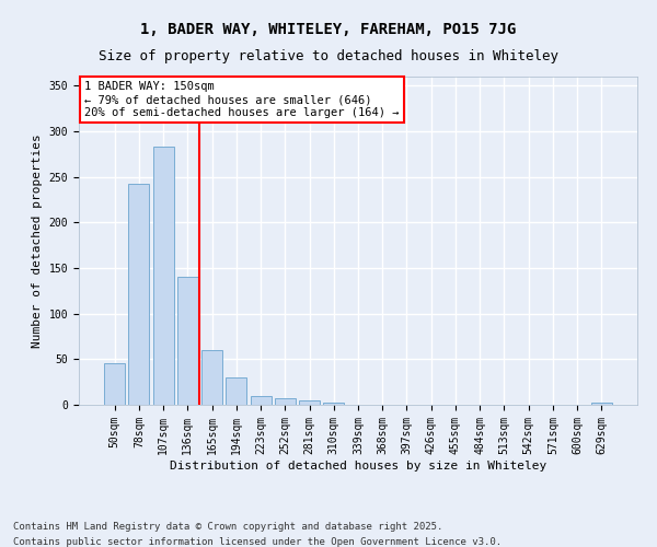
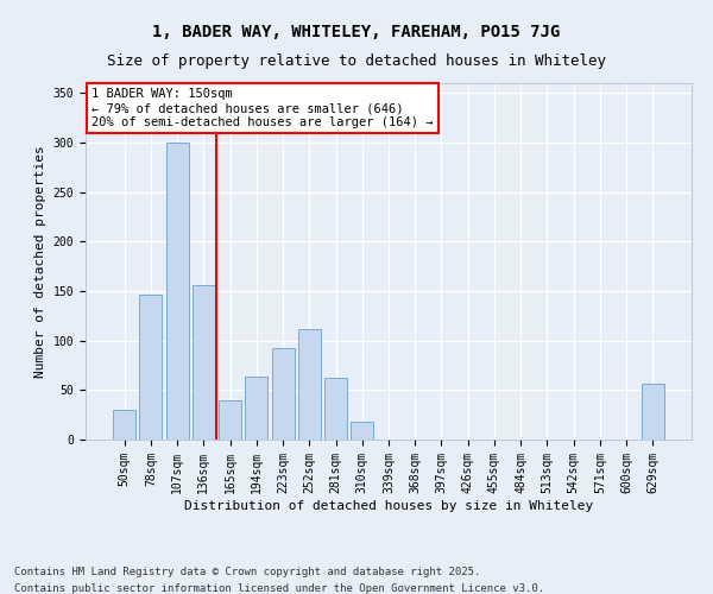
50sqm: 46 -> 30
78sqm: 242 -> 146
107sqm: 283 -> 300
136sqm: 140 -> 156
165sqm: 60 -> 40
194sqm: 30 -> 64
223sqm: 10 -> 92
252sqm: 7 -> 112
281sqm: 5 -> 62
310sqm: 3 -> 18
629sqm: 3 -> 56
